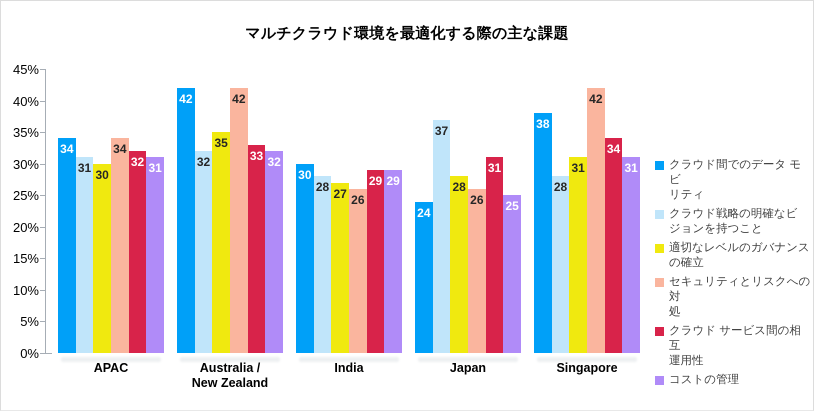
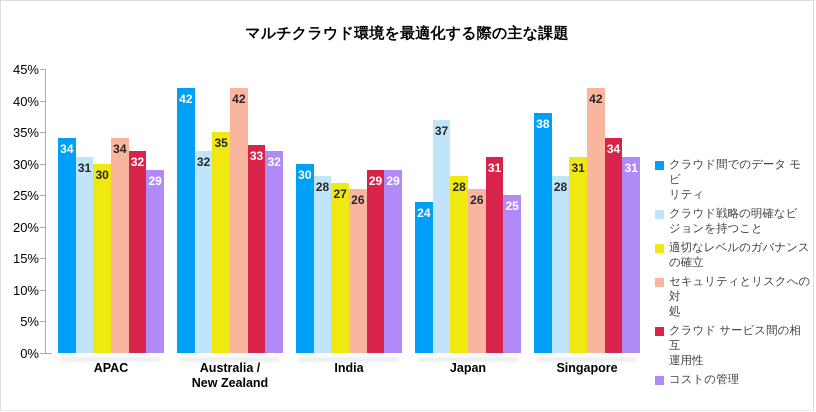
コストの管理/APAC: 31 -> 29
